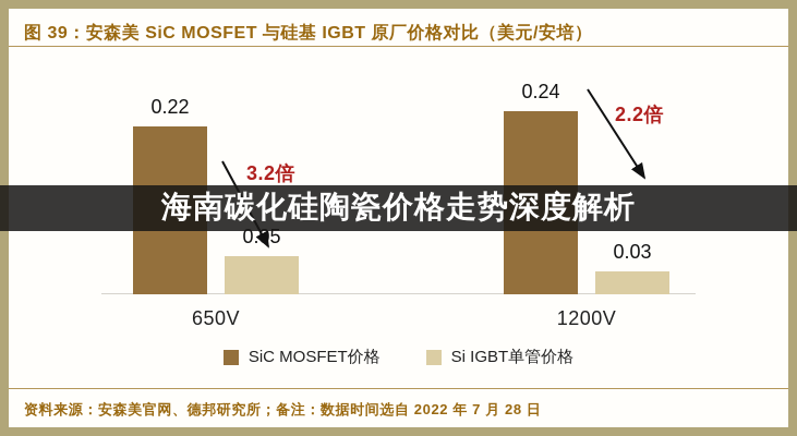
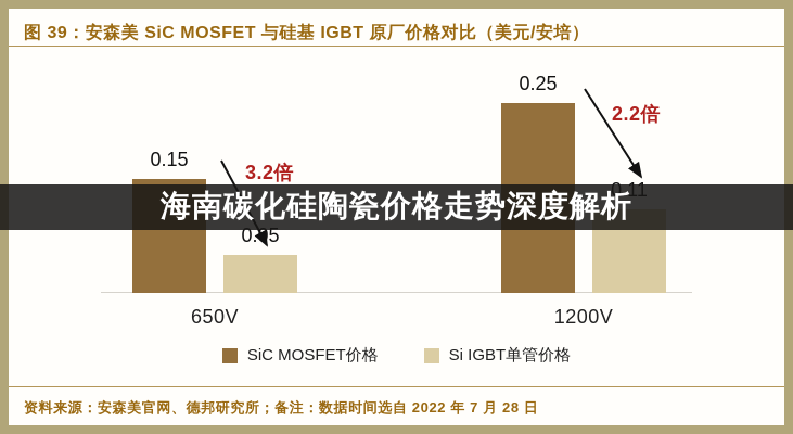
SiC MOSFET价格/650V: 0.22 -> 0.15
SiC MOSFET价格/1200V: 0.24 -> 0.25
Si IGBT单管价格/1200V: 0.03 -> 0.11
